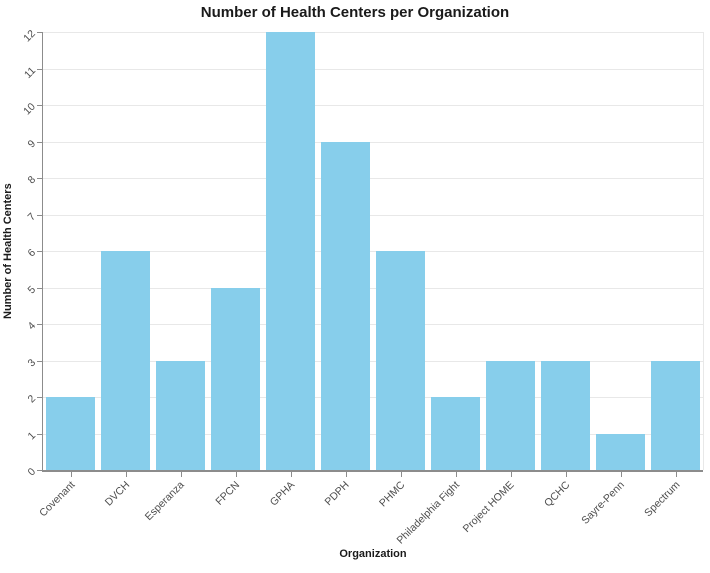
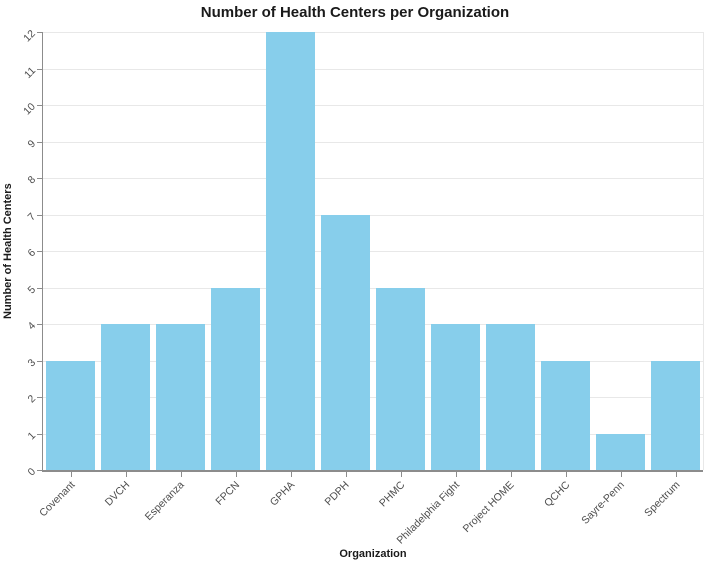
Covenant: 2 -> 3
DVCH: 6 -> 4
Esperanza: 3 -> 4
PDPH: 9 -> 7
PHMC: 6 -> 5
Philadelphia Fight: 2 -> 4
Project HOME: 3 -> 4
